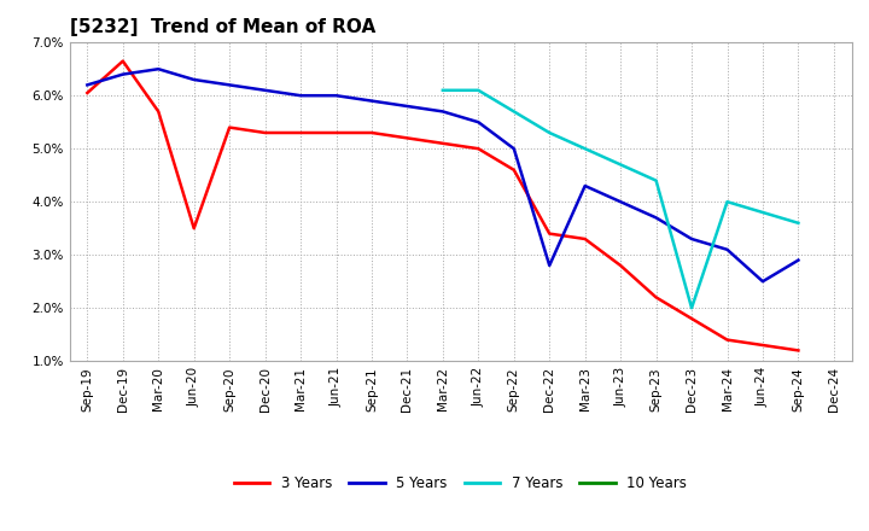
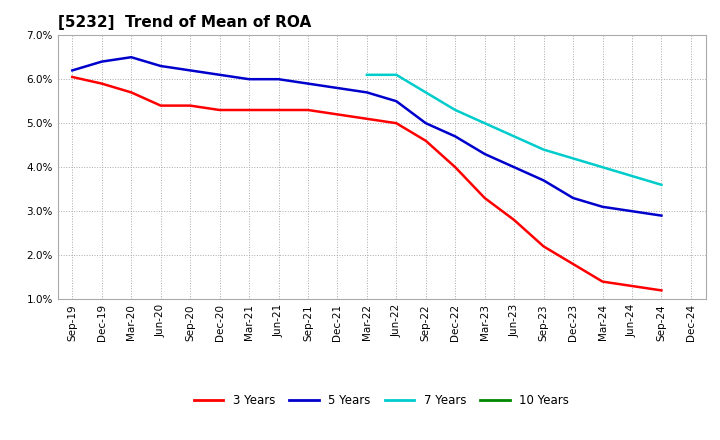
3 Years/Dec-19: 6.65% -> 5.90%
3 Years/Jun-20: 3.50% -> 5.40%
3 Years/Dec-22: 3.40% -> 4.00%
5 Years/Dec-22: 2.8% -> 4.7%
7 Years/Dec-23: 2.0% -> 4.2%
5 Years/Jun-24: 2.5% -> 3.0%
